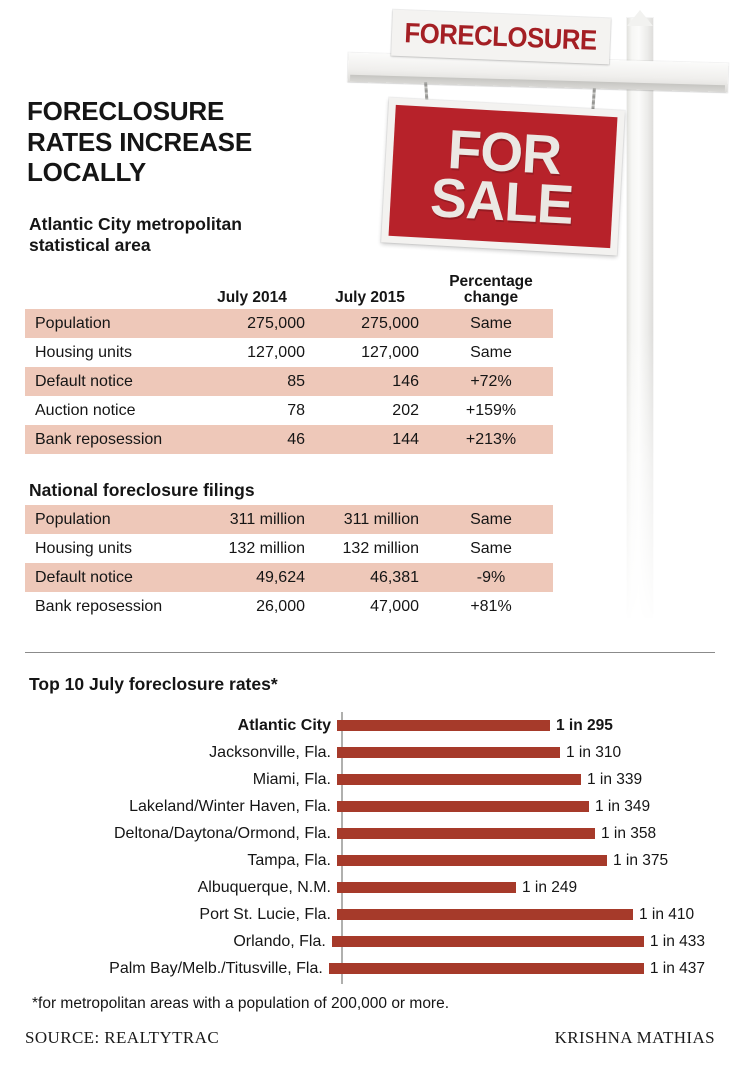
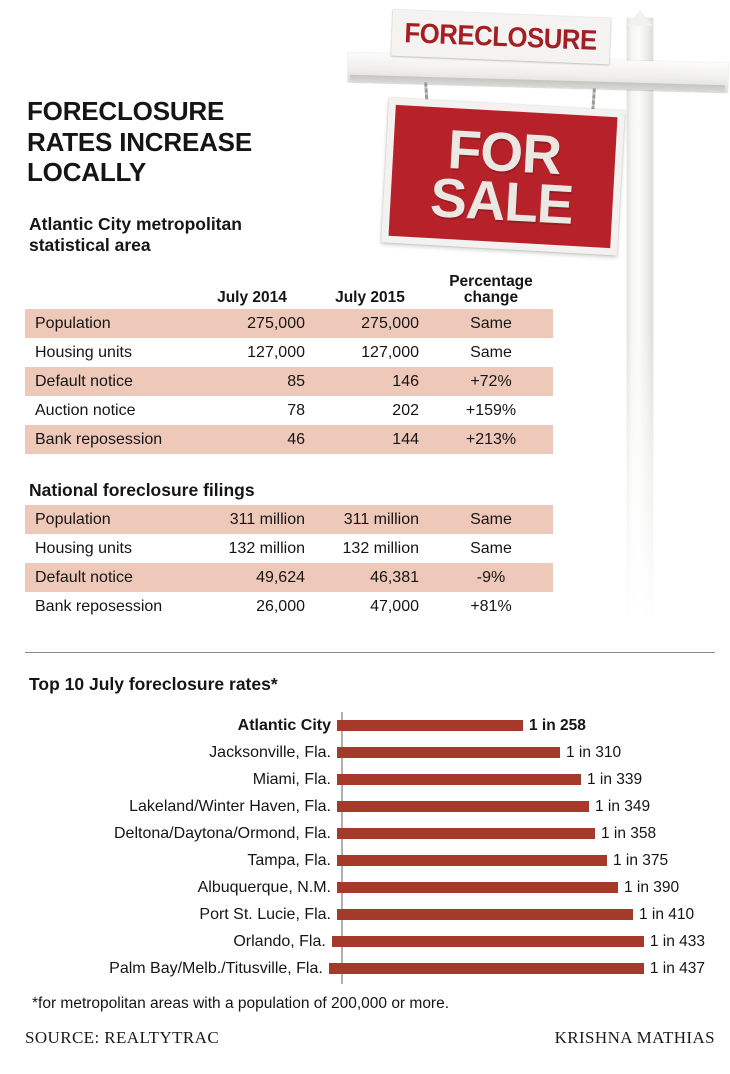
Atlantic City: 295 -> 258
Albuquerque, N.M.: 249 -> 390
